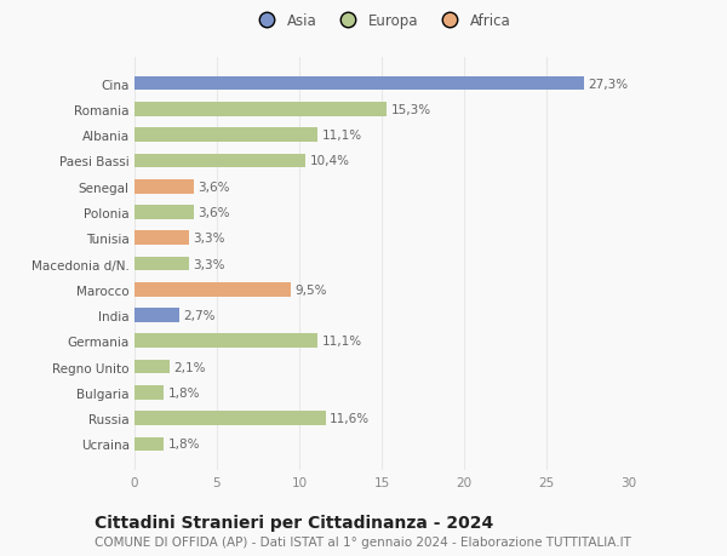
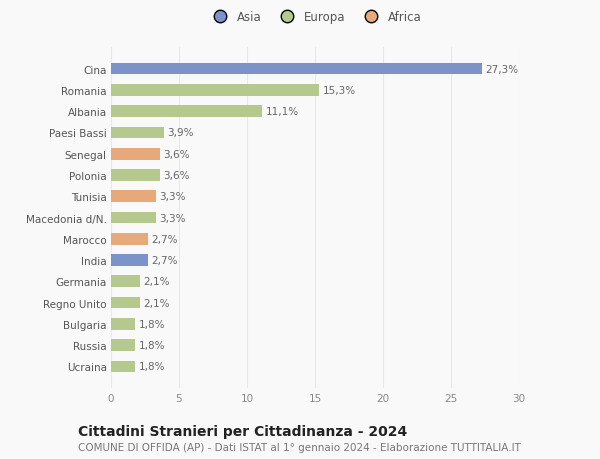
Paesi Bassi: 10,4% -> 3,9%
Marocco: 9,5% -> 2,7%
Germania: 11,1% -> 2,1%
Russia: 11,6% -> 1,8%
